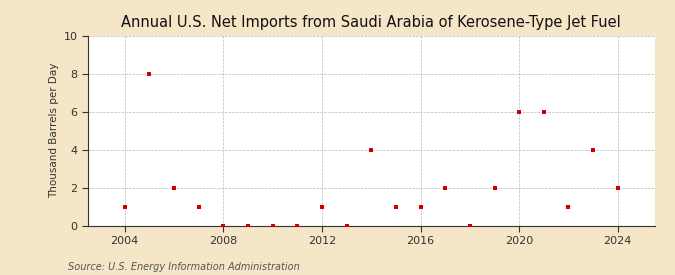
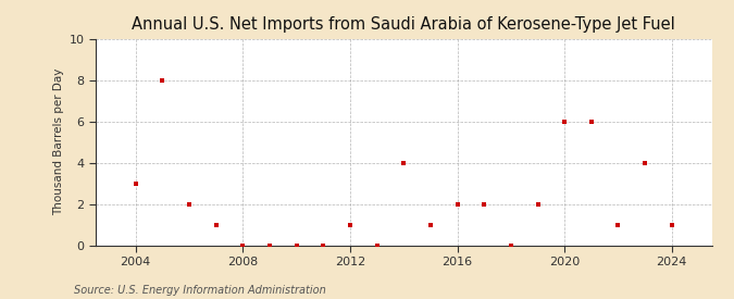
2004: 1 -> 3
2016: 1 -> 2
2024: 2 -> 1
